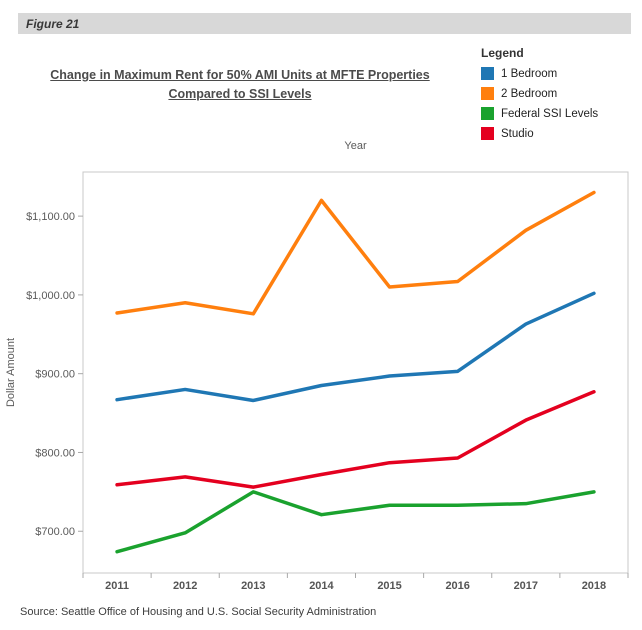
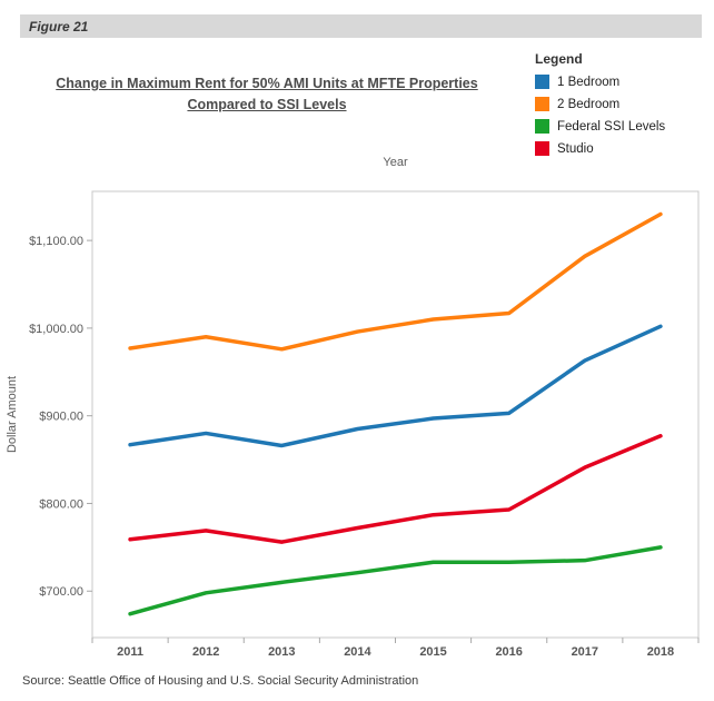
Federal SSI Levels/2013: $750 -> $710
2 Bedroom/2014: $1120 -> $1000
